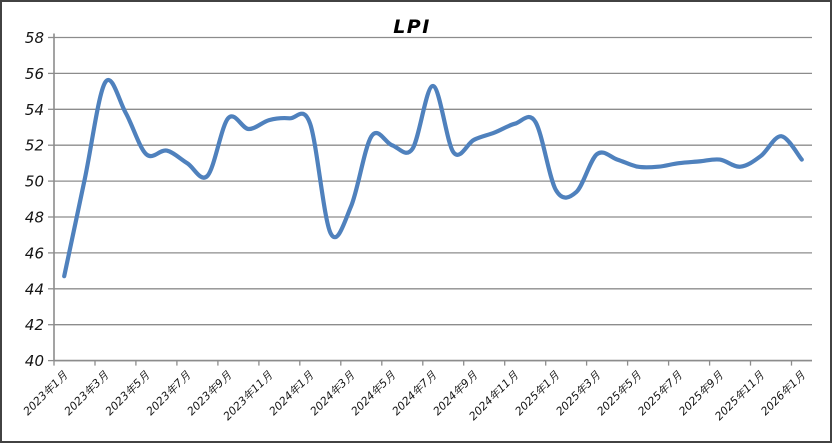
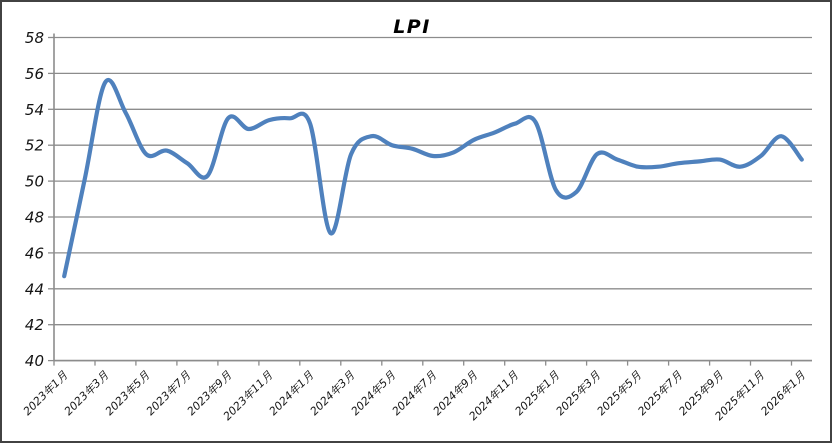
2024年3月: 48.6 -> 51.5
2024年7月: 55.3 -> 51.4
